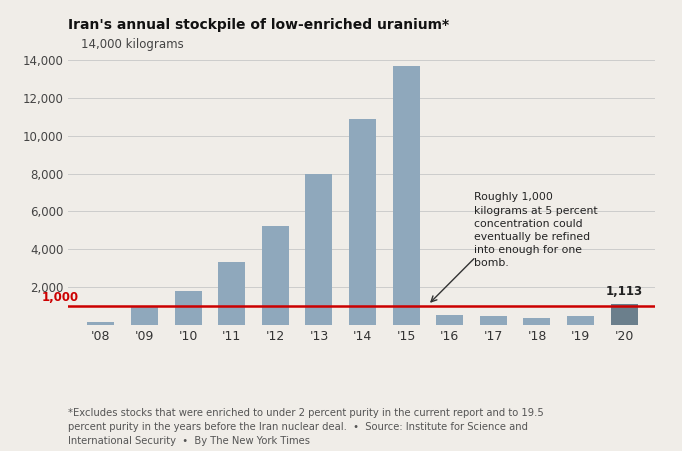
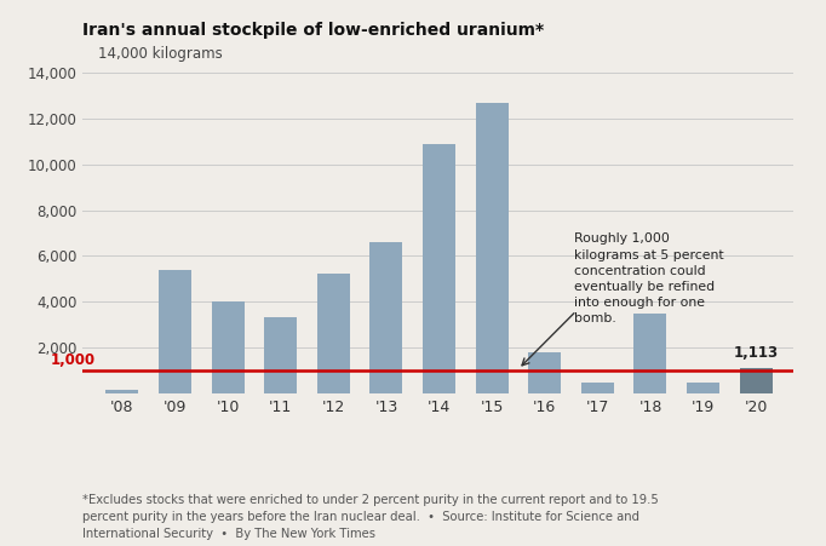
'09: 1,000 -> 5,400
'10: 1,800 -> 4,000
'13: 8,000 -> 6,600
'15: 13,700 -> 12,700
'16: 500 -> 1,800
'18: 300 -> 3,500
